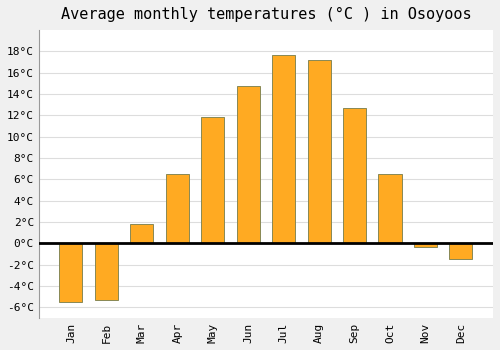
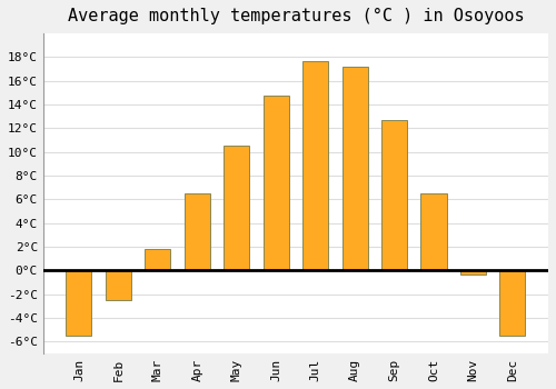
Feb: -5.3°C -> -2.5°C
May: 11.8°C -> 10.5°C
Dec: -1.5°C -> -5.5°C
